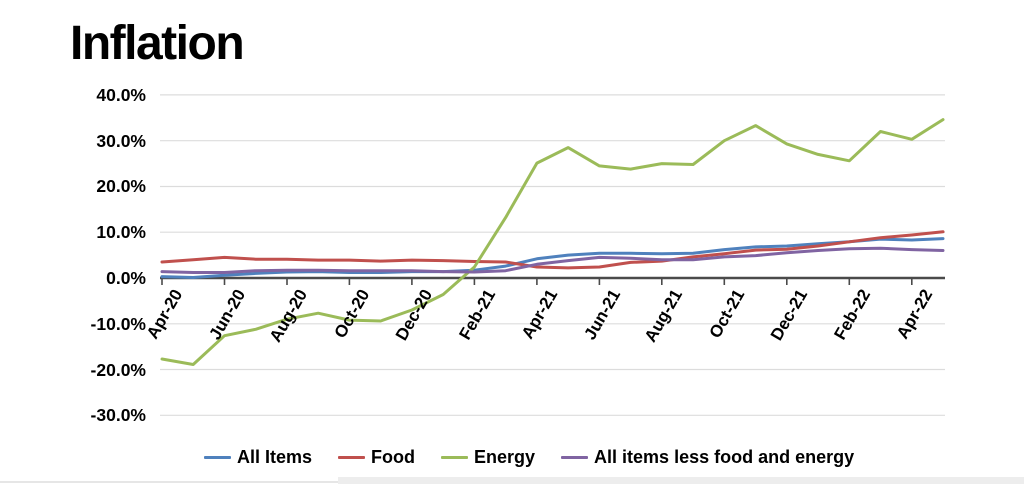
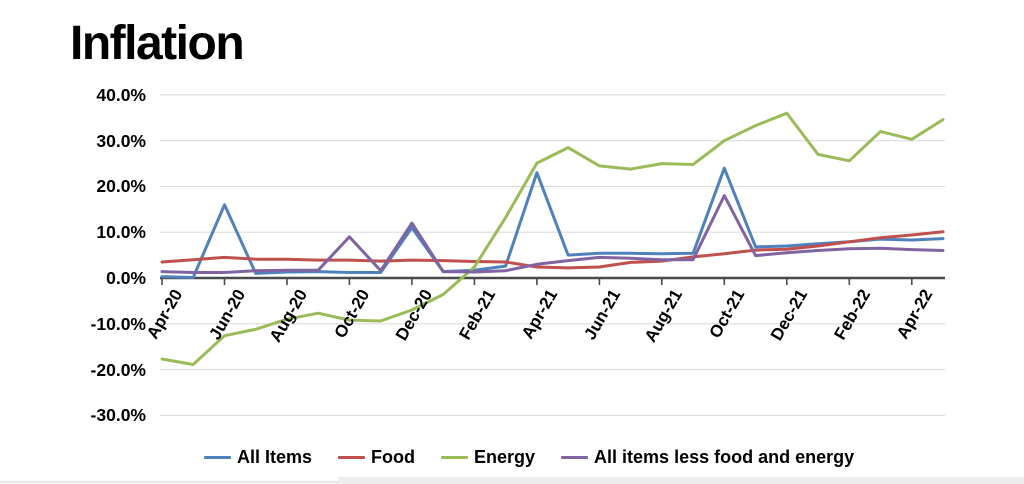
All Items/Jun-20: 1% -> 16%
All items less food and energy/Oct-20: 2% -> 9%
All Items/Dec-20: 1% -> 11%
All items less food and energy/Dec-20: 2% -> 12%
All Items/Apr-21: 4% -> 23%
All Items/Oct-21: 6% -> 24%
All items less food and energy/Oct-21: 5% -> 18%
Energy/Dec-21: 29% -> 36%
